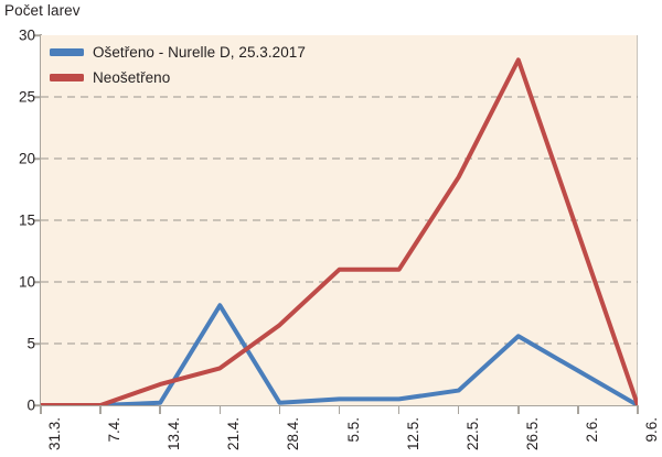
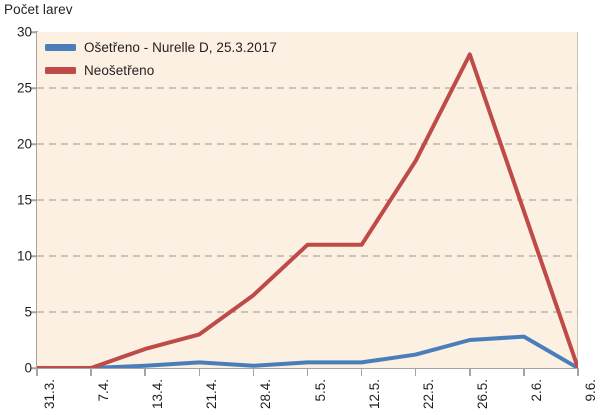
Ošetřeno - Nurelle D, 25.3.2017/21.4.: 8.1 -> 0.5
Ošetřeno - Nurelle D, 25.3.2017/26.5.: 5.6 -> 2.5
